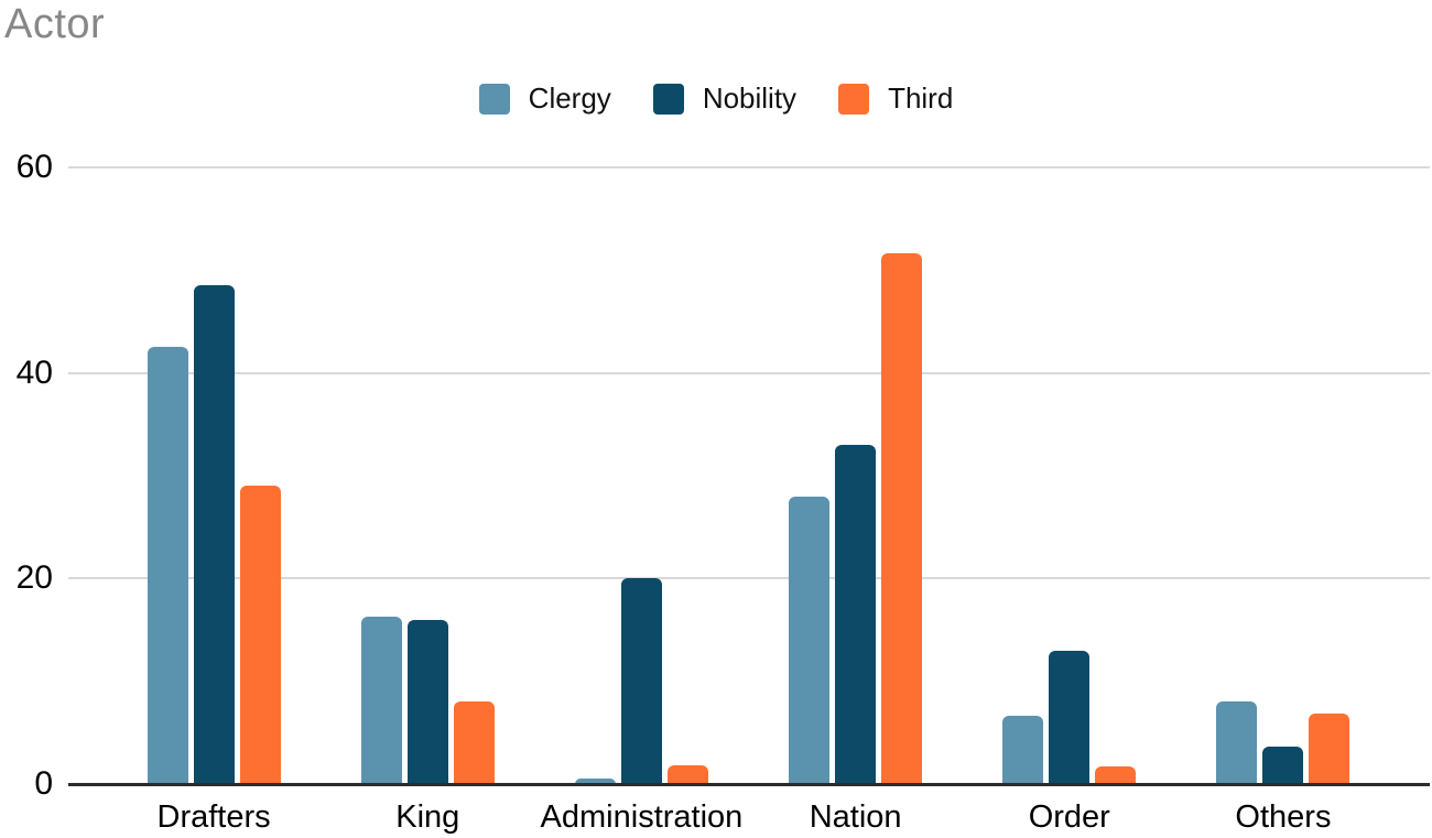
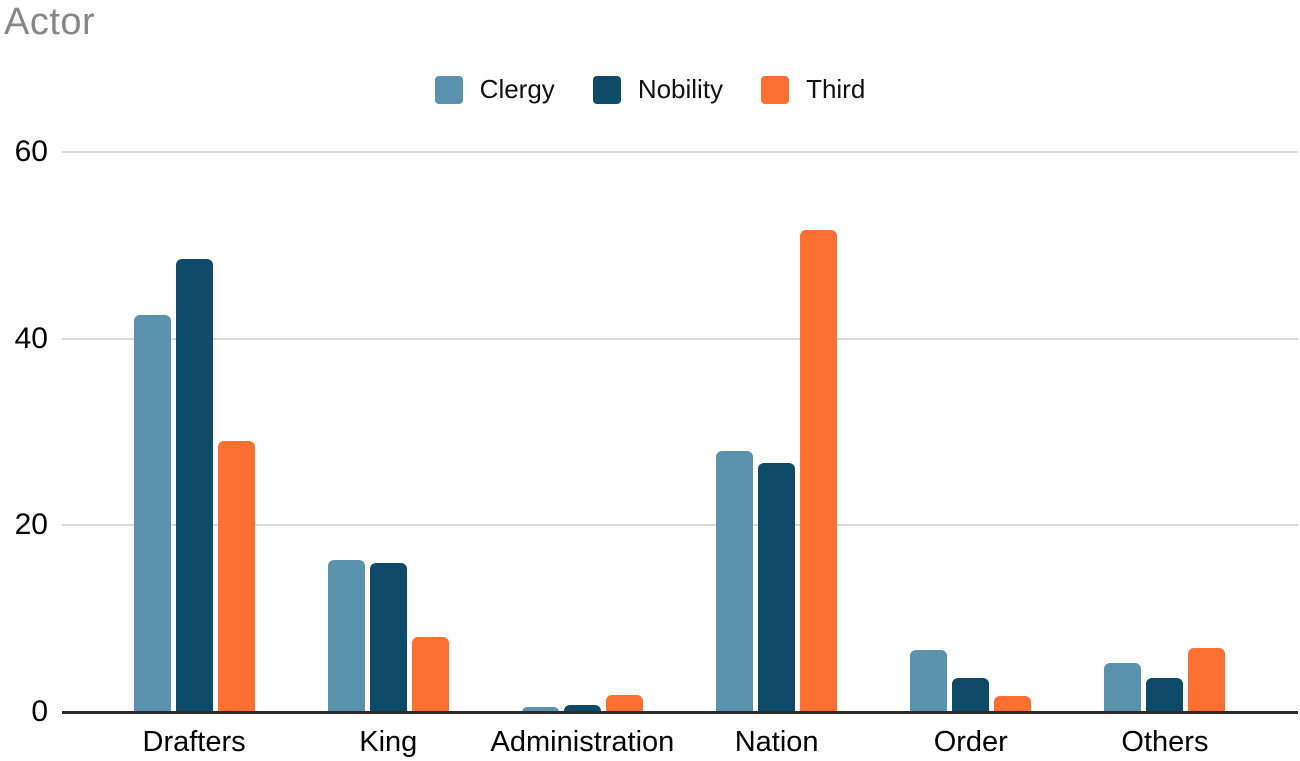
Nobility/Administration: 20 -> 1
Nobility/Nation: 33 -> 27
Nobility/Order: 13 -> 4
Clergy/Others: 8 -> 5
